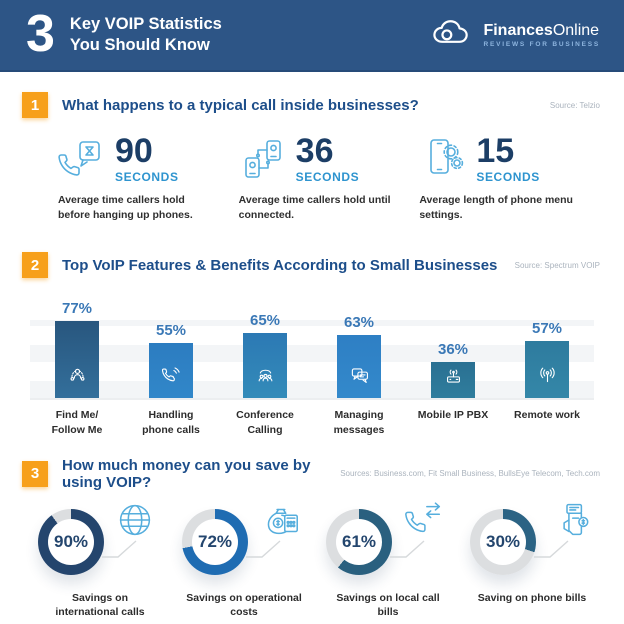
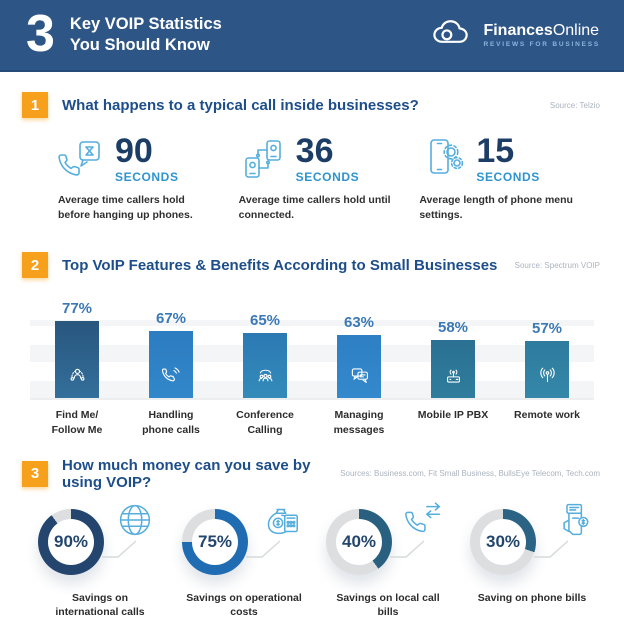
Top VoIP Features & Benefits According to Small Businesses/Handling phone calls: 55% -> 67%
Top VoIP Features & Benefits According to Small Businesses/Mobile IP PBX: 36% -> 58%
How much money can you save by using VOIP?/Savings on operational costs: 72% -> 75%
How much money can you save by using VOIP?/Savings on local call bills: 61% -> 40%
